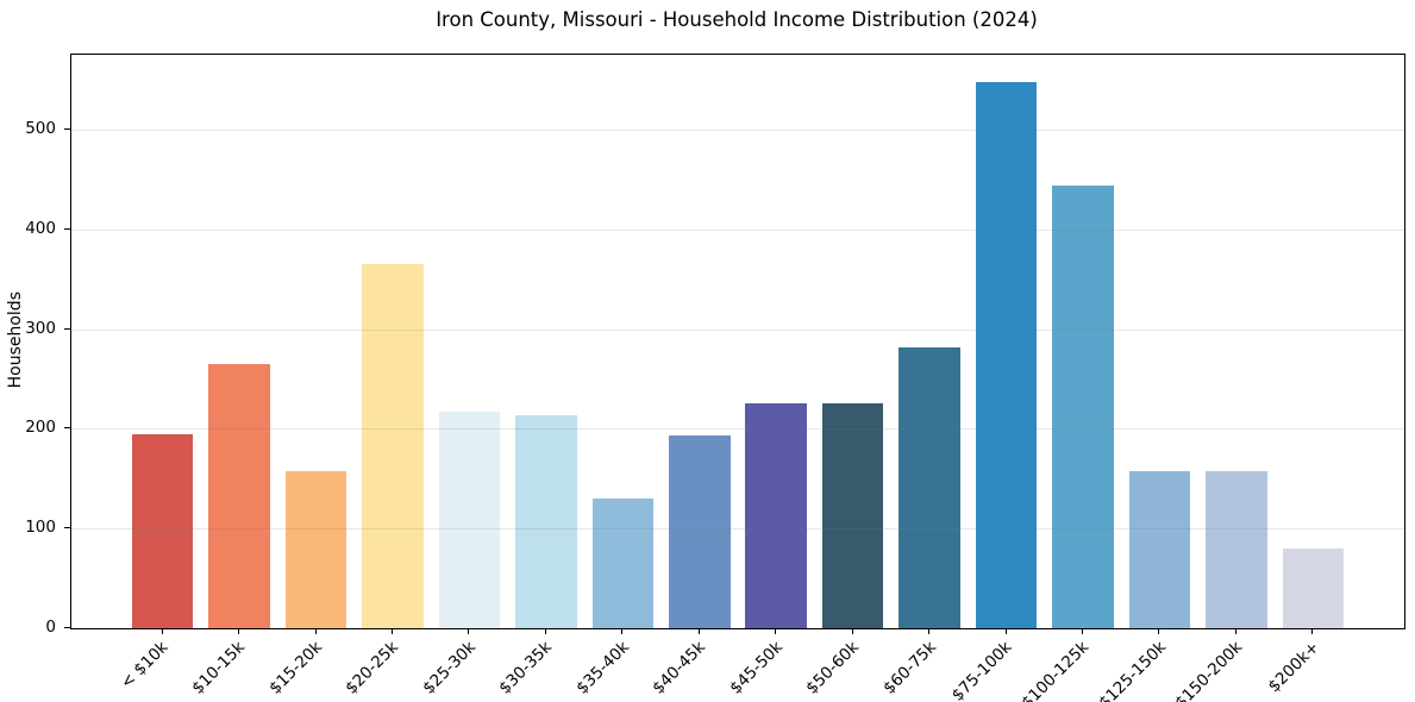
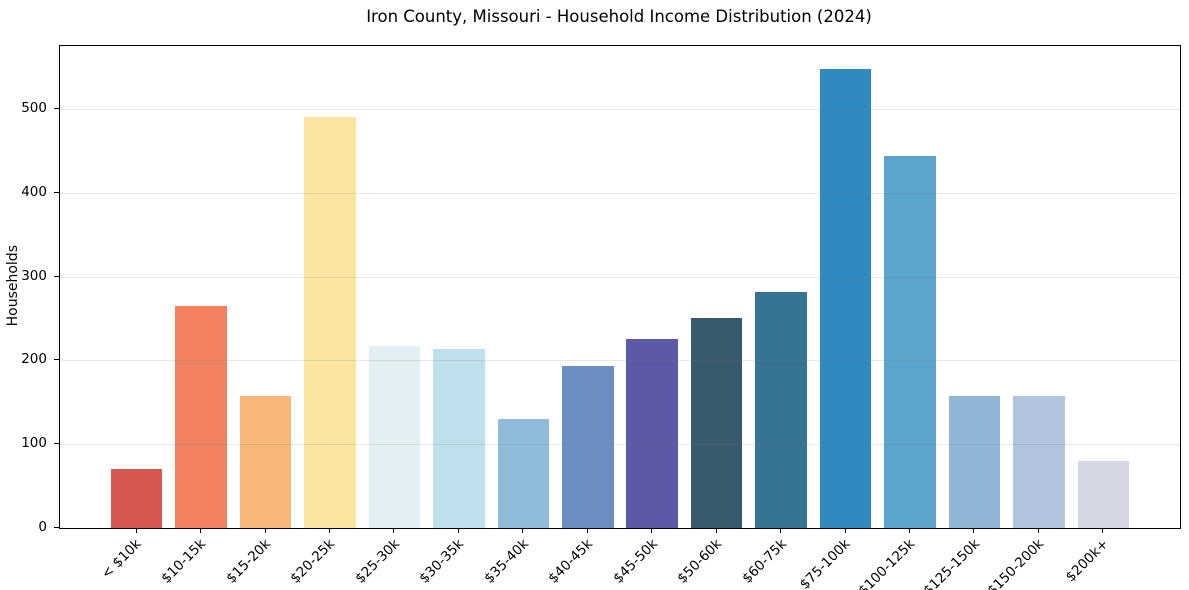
< $10k: 190 -> 70
$20-25k: 360 -> 490
$50-60k: 220 -> 250
